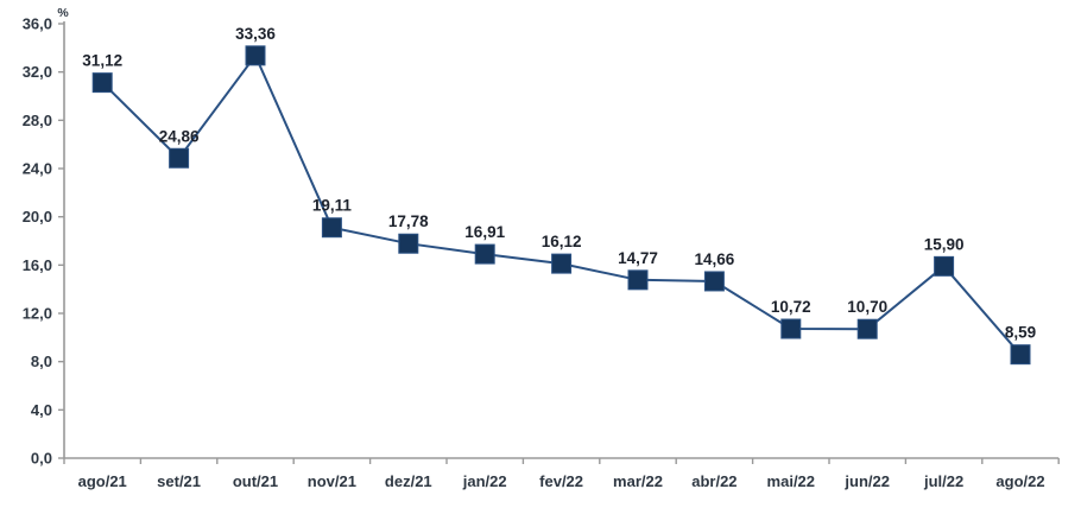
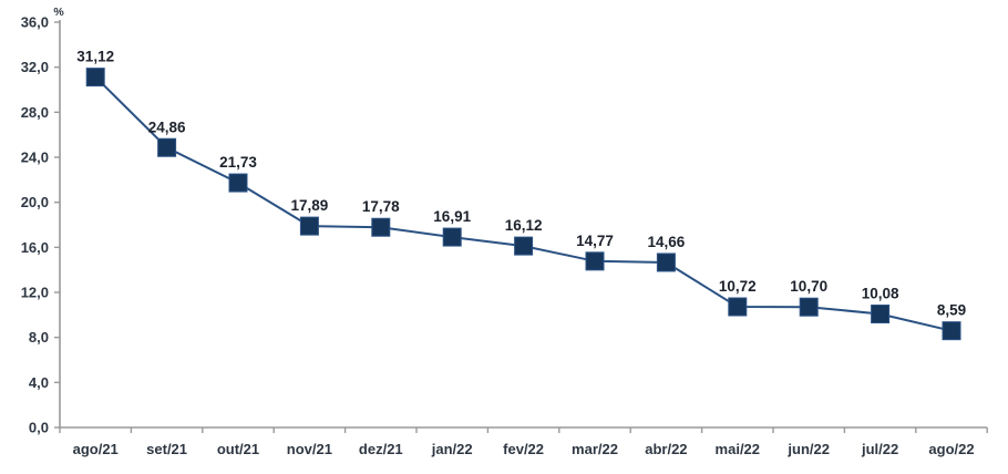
out/21: 33,36 -> 21,73
nov/21: 19,11 -> 17,89
jul/22: 15,90 -> 10,08
